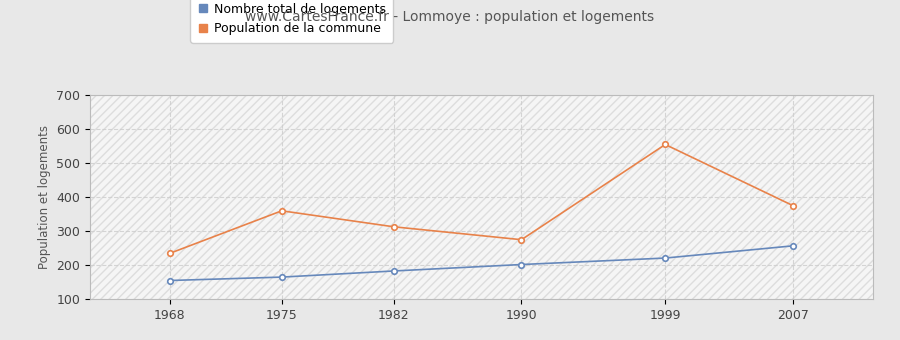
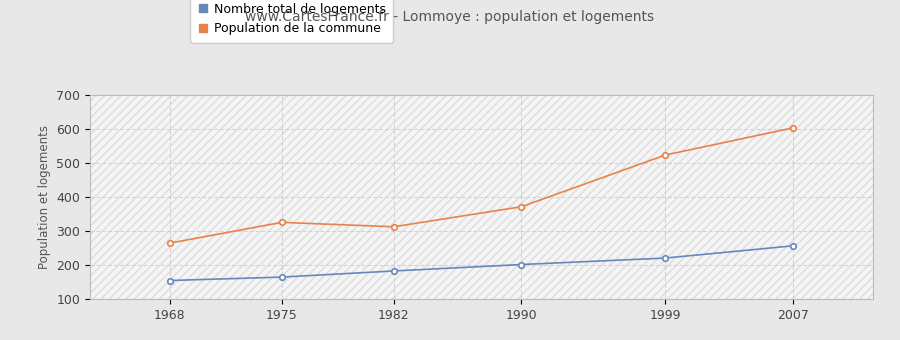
Population de la commune/1968: 235 -> 265
Population de la commune/1975: 360 -> 326
Population de la commune/1990: 275 -> 372
Population de la commune/1999: 555 -> 524
Population de la commune/2007: 375 -> 604
